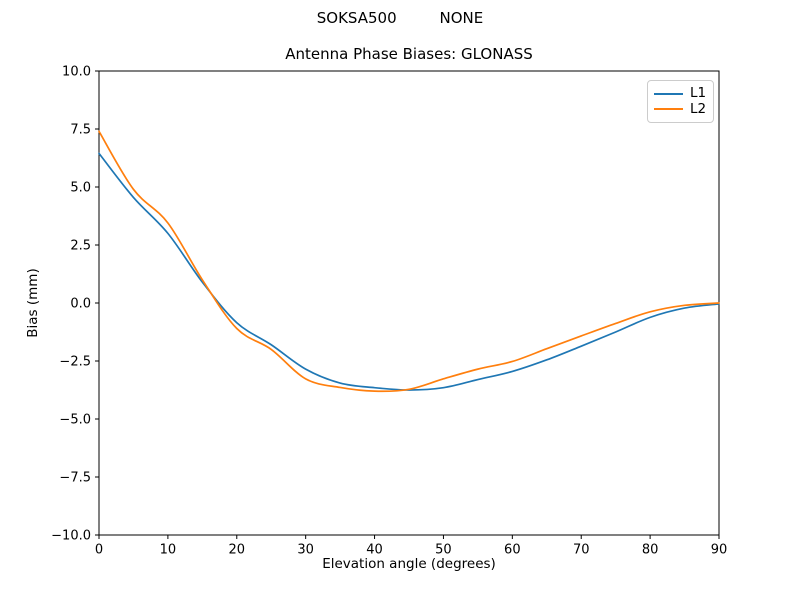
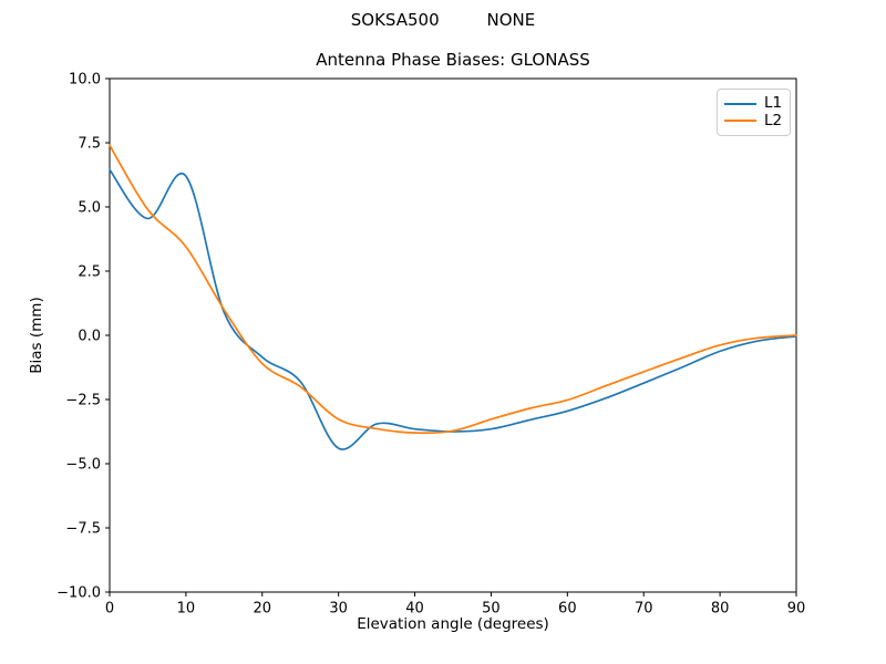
L1/10: 3.0 -> 6.2
L1/30: -2.9 -> -4.4
